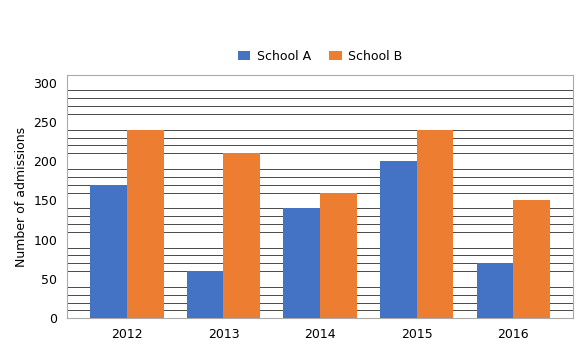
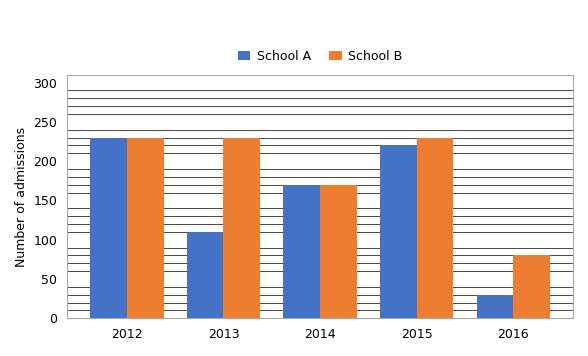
School A/2012: 170 -> 230
School B/2012: 240 -> 230
School A/2013: 60 -> 110
School B/2013: 210 -> 230
School A/2014: 140 -> 170
School B/2014: 160 -> 170
School A/2015: 200 -> 220
School B/2015: 240 -> 230
School A/2016: 70 -> 30
School B/2016: 150 -> 80
